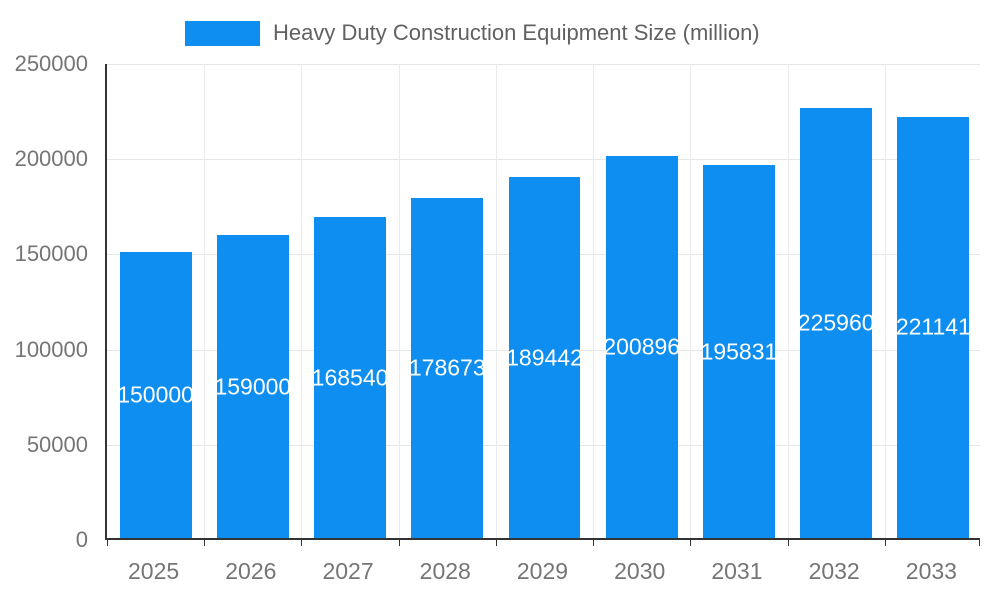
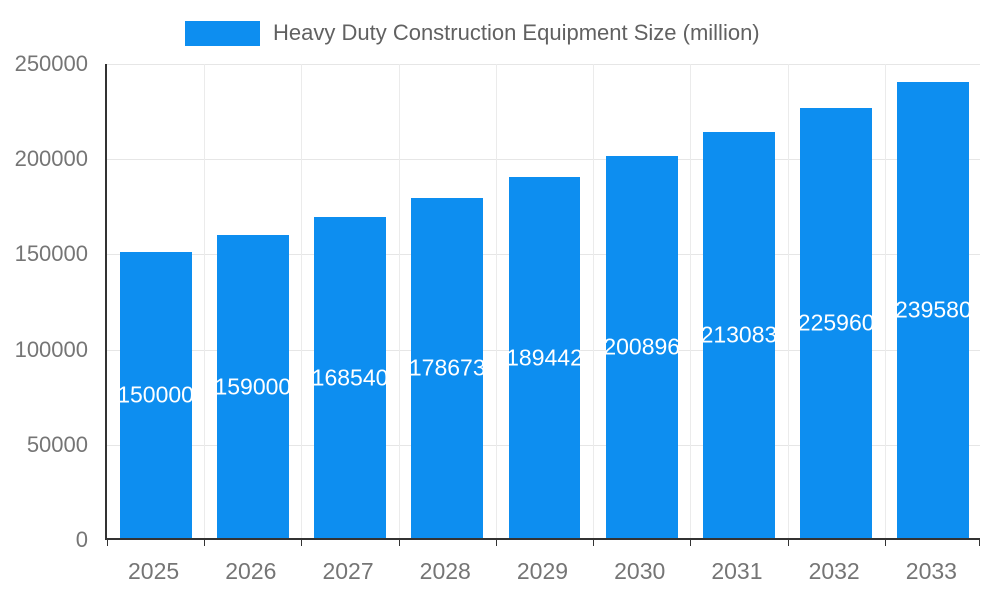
2031: 195831 -> 213083
2033: 221141 -> 239580
